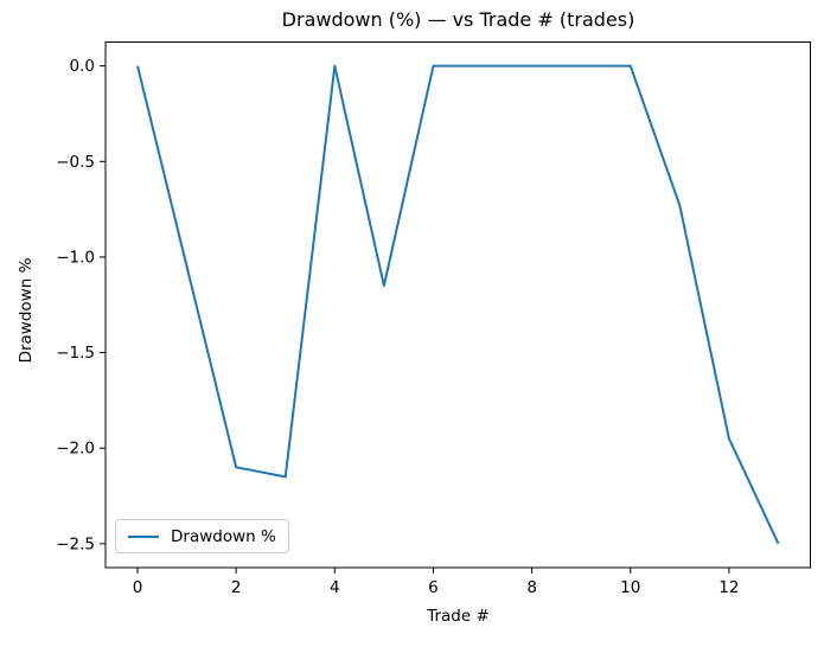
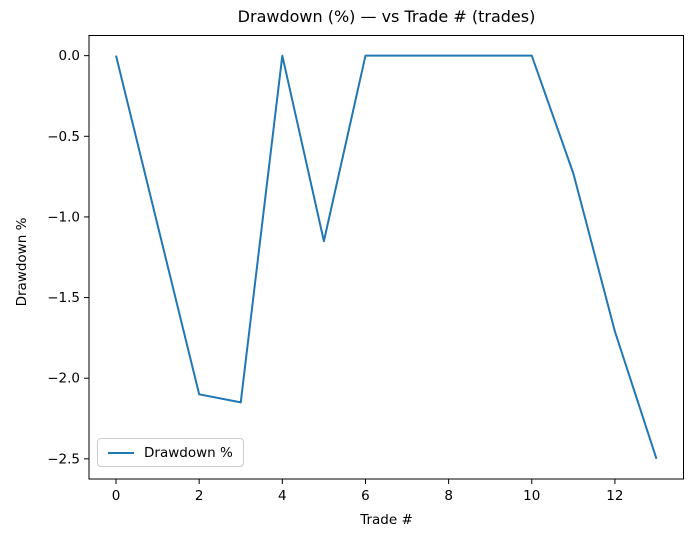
12: -1.95 -> -1.71
